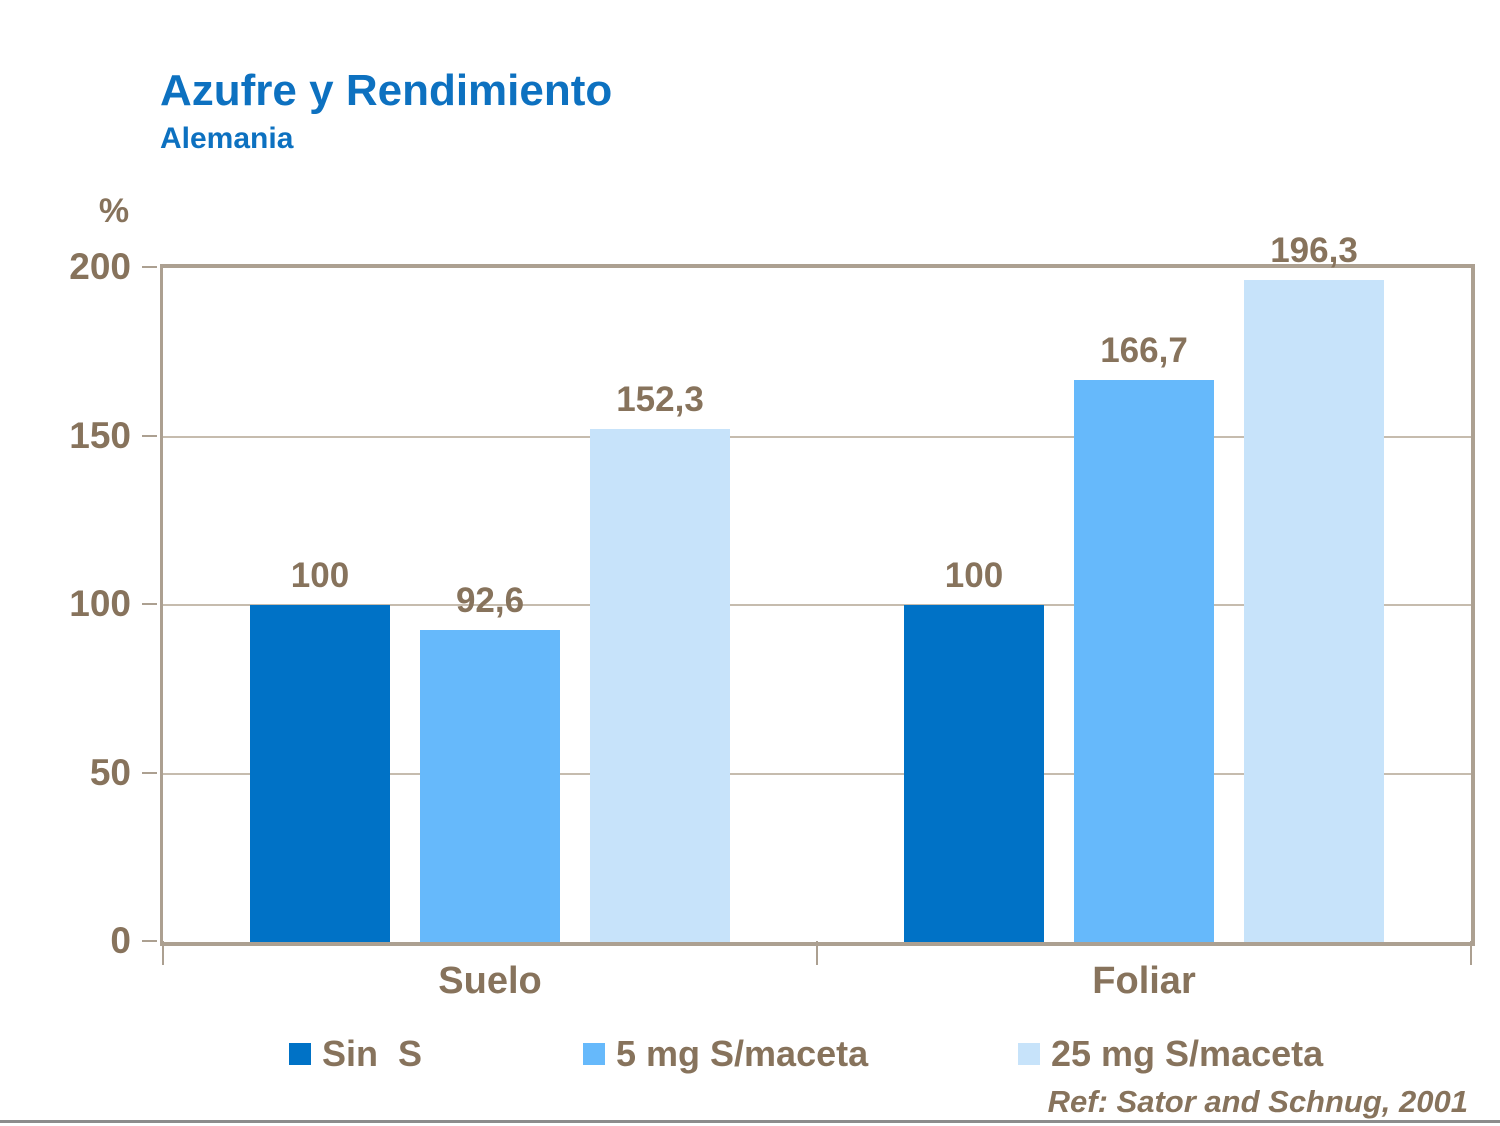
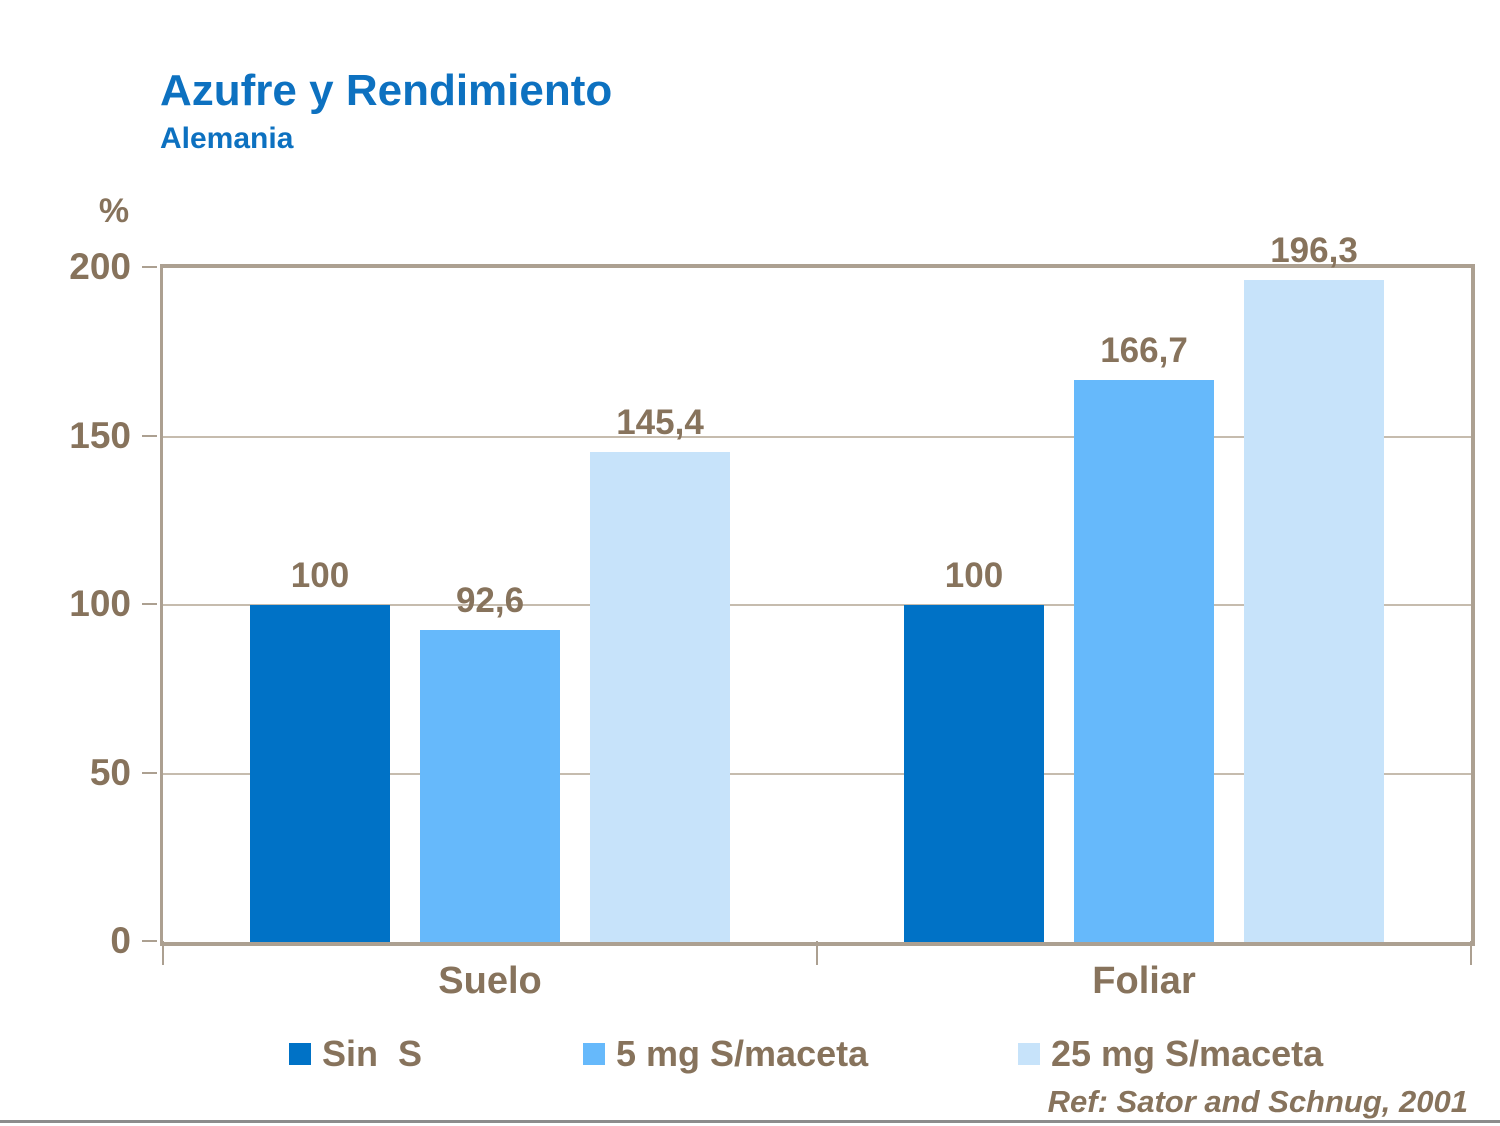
25 mg S/maceta/Suelo: 152,3 -> 145,4
